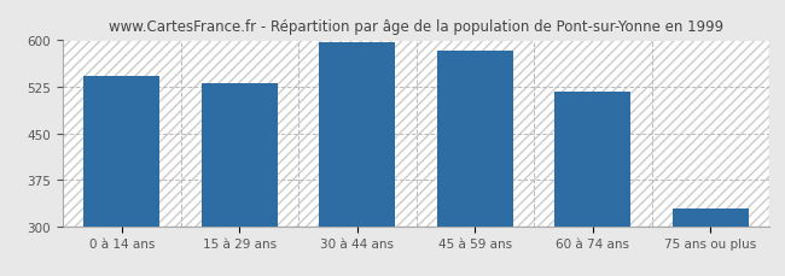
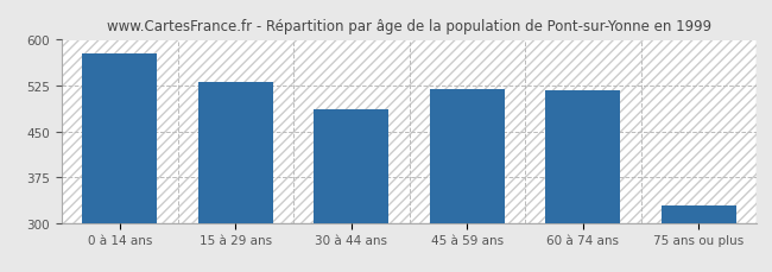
0 à 14 ans: 543 -> 578
30 à 44 ans: 597 -> 486
45 à 59 ans: 583 -> 520
